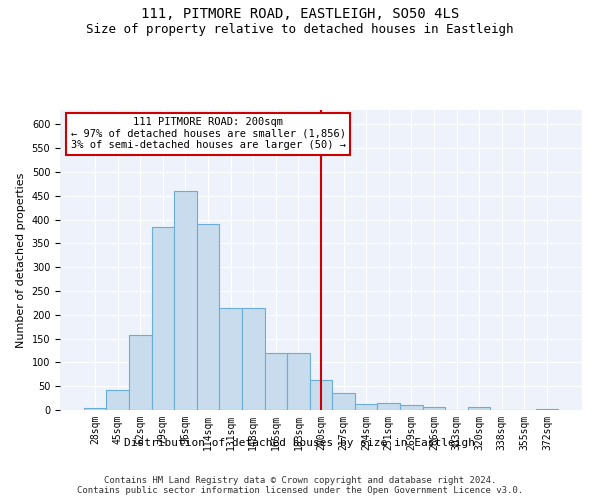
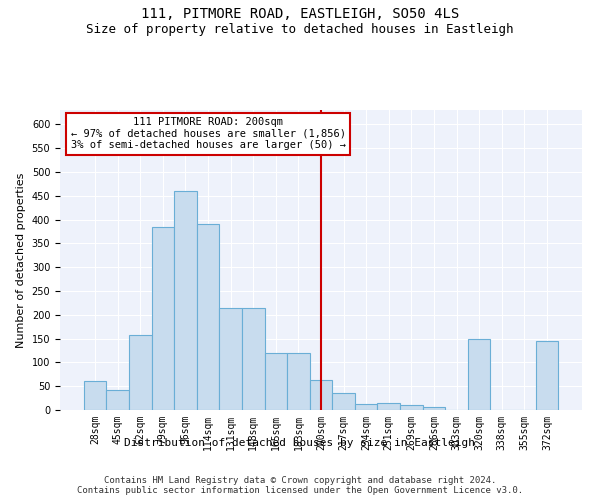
28sqm: 5 -> 60
320sqm: 7 -> 150
372sqm: 2 -> 145
